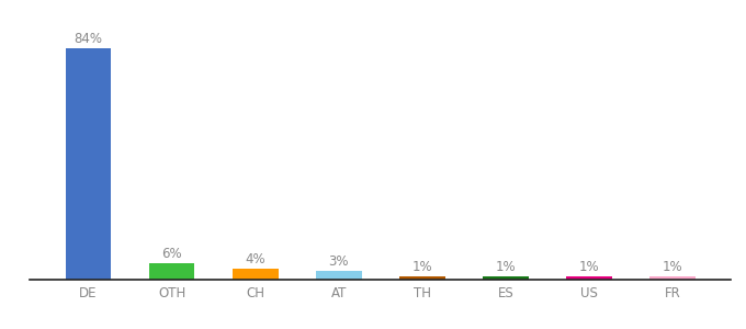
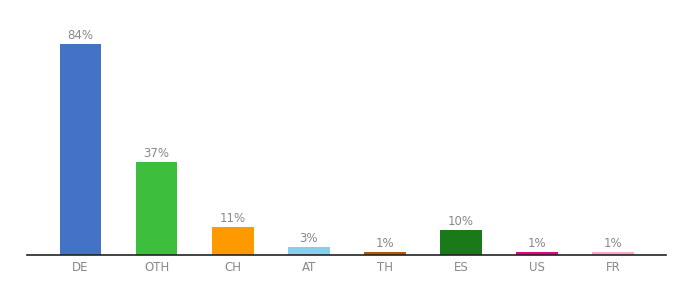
OTH: 6% -> 37%
CH: 4% -> 11%
ES: 1% -> 10%
